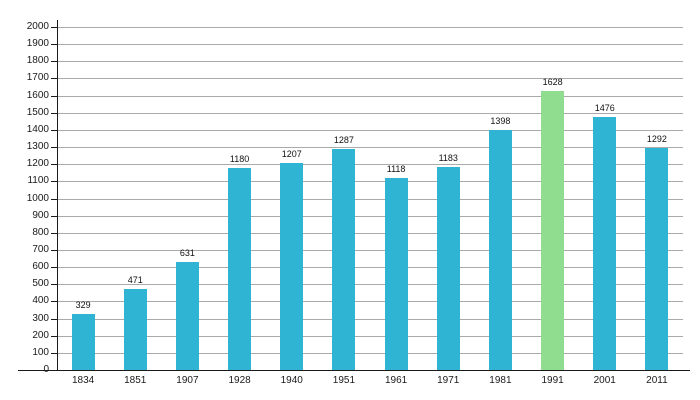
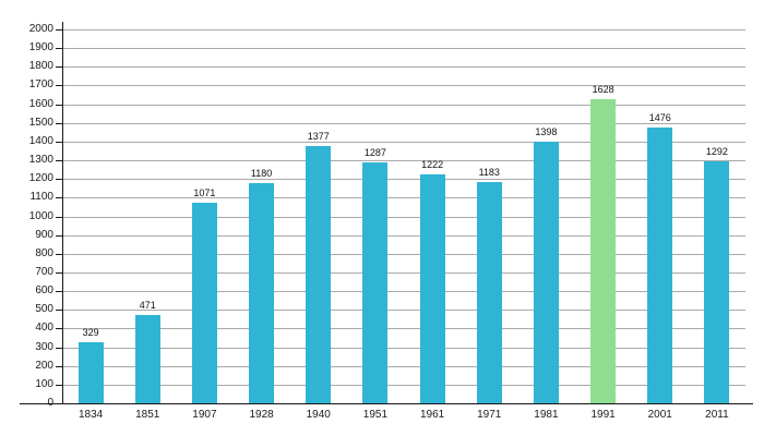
1907: 631 -> 1071
1940: 1207 -> 1377
1961: 1118 -> 1222
